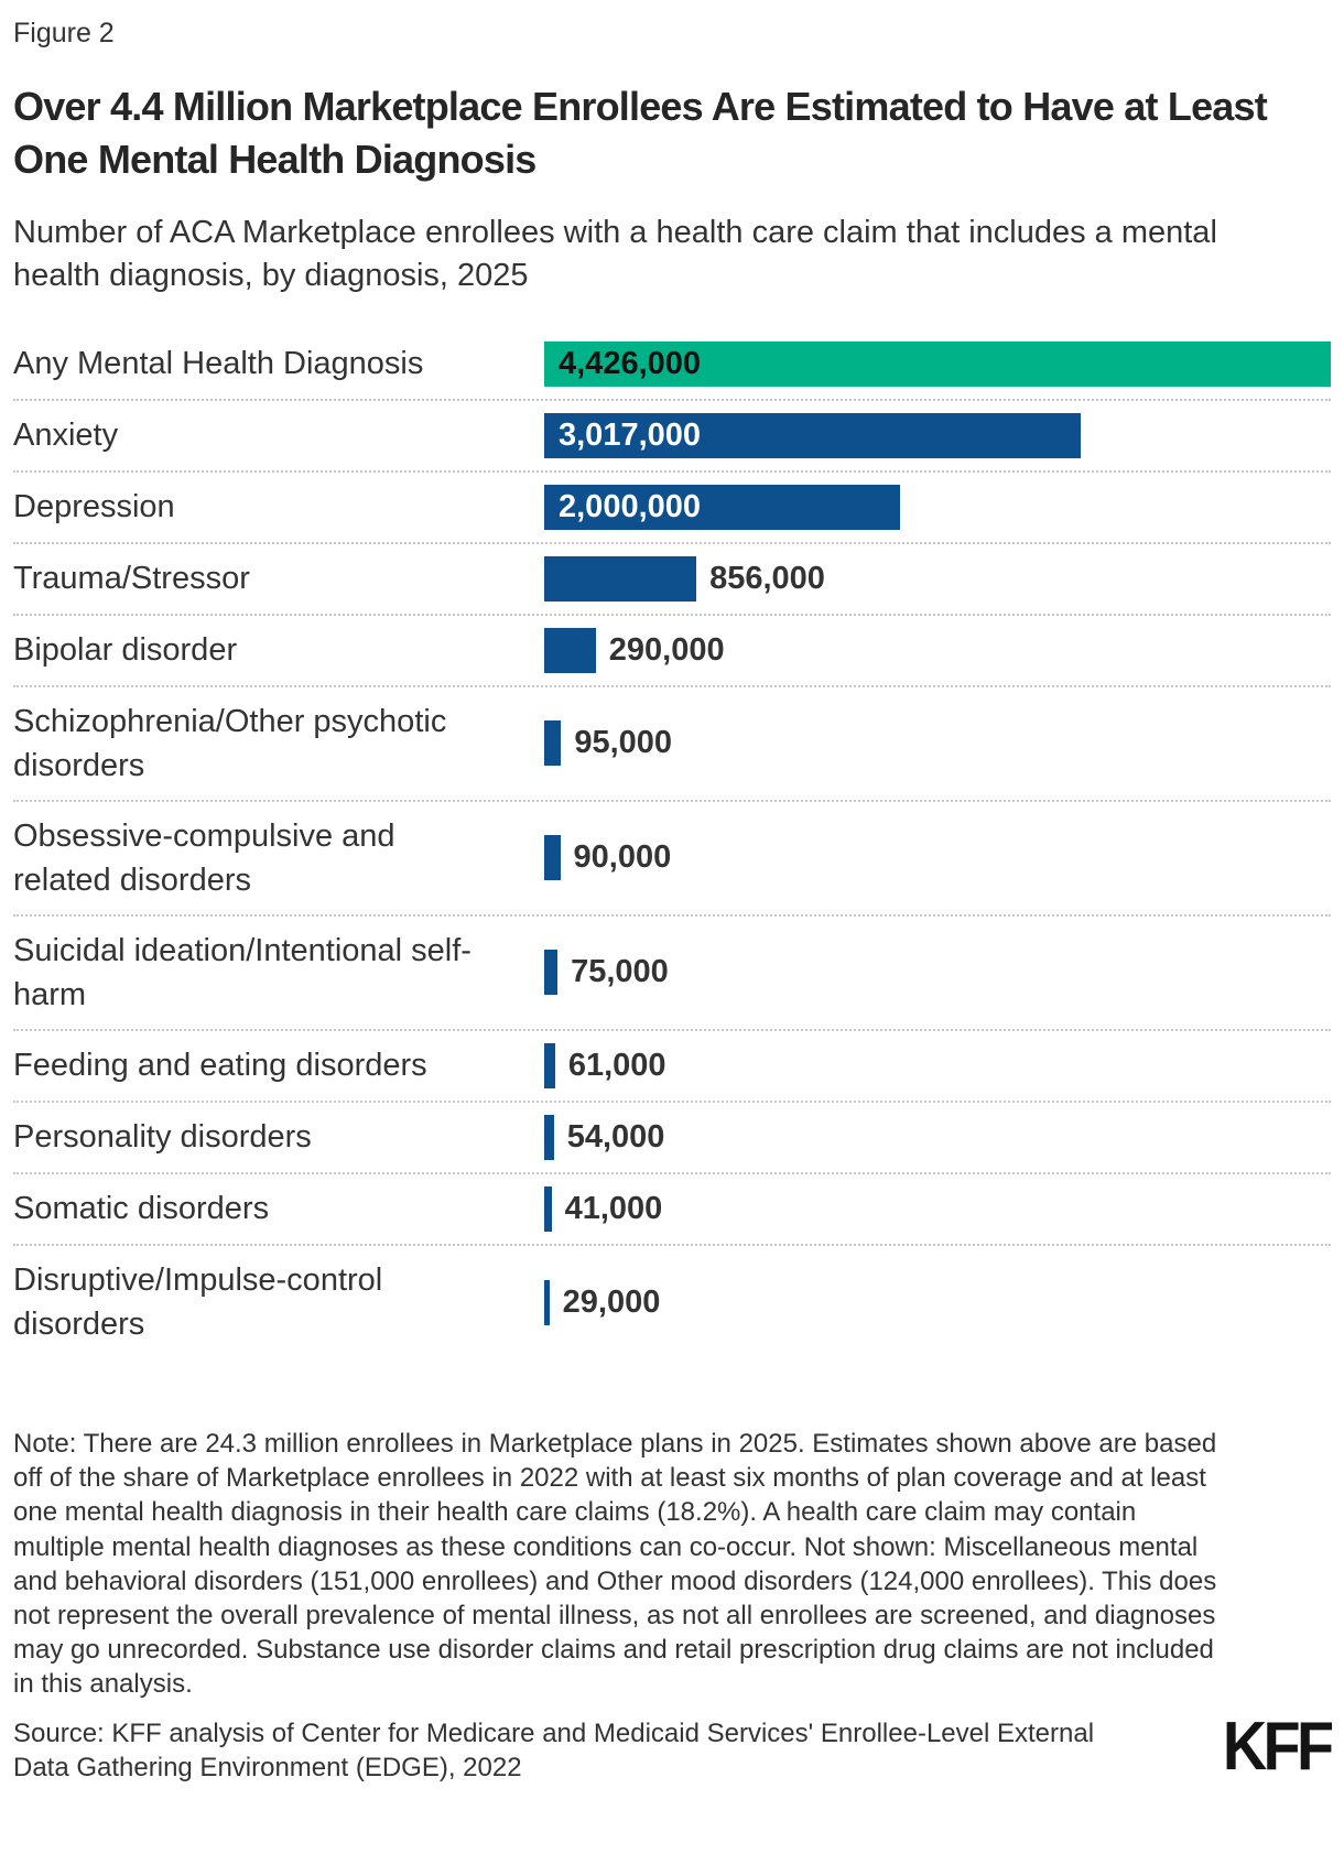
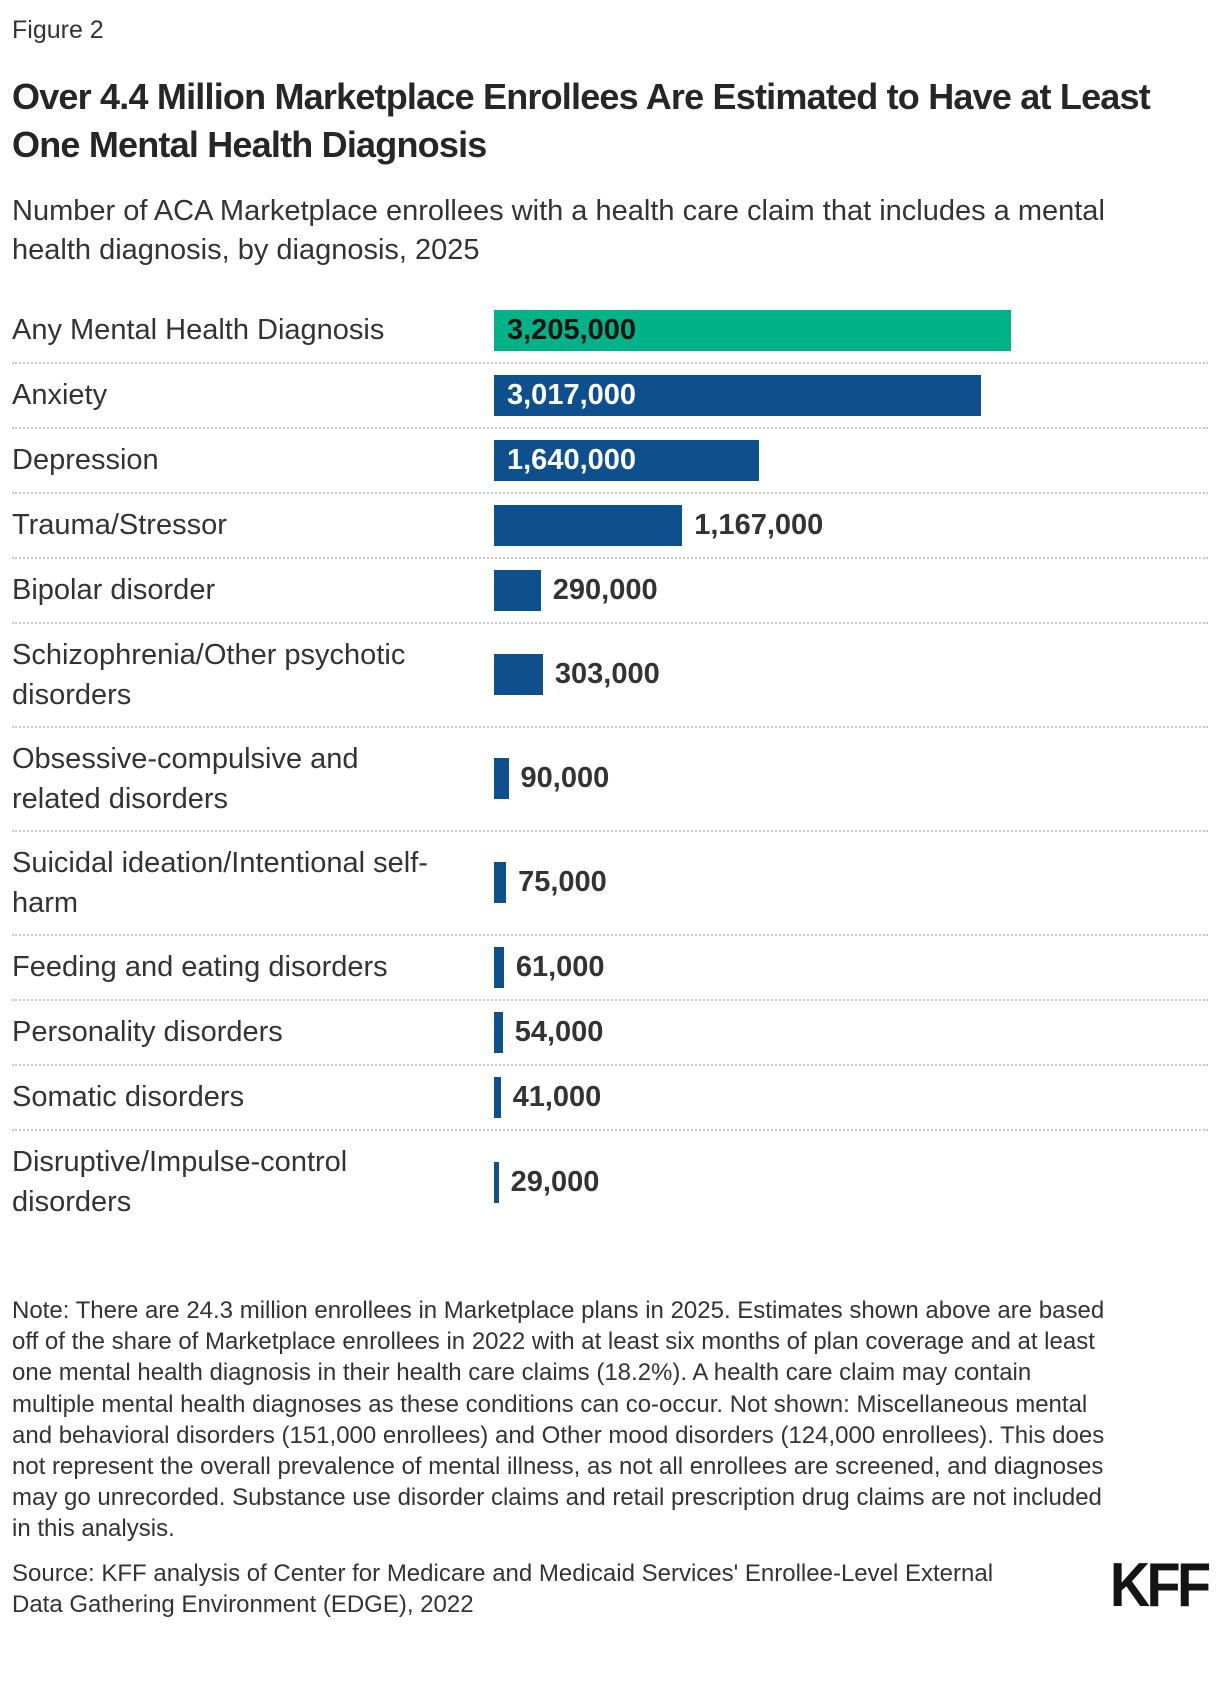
Any Mental Health Diagnosis: 4,426,000 -> 3,205,000
Depression: 2,000,000 -> 1,640,000
Trauma/Stressor: 856,000 -> 1,167,000
Schizophrenia/Other psychotic disorders: 95,000 -> 303,000
